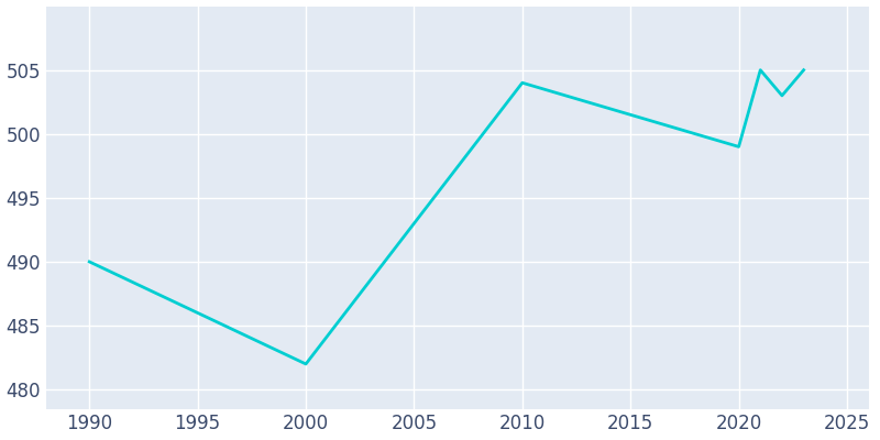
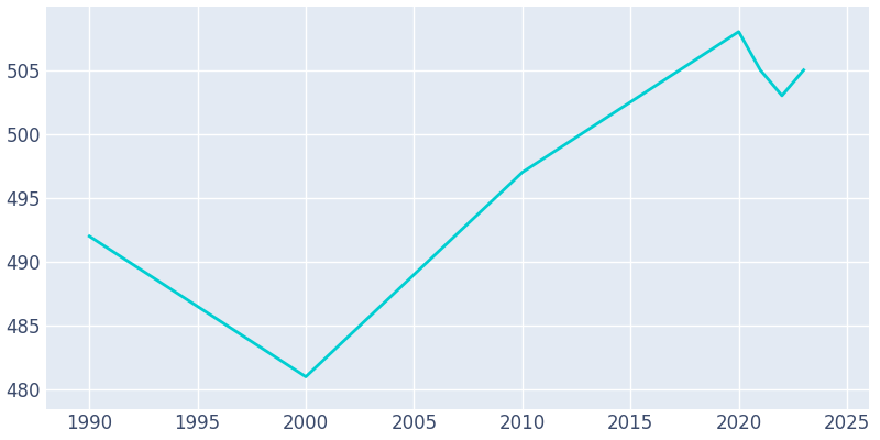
1990: 490 -> 492
2000: 482 -> 481
2010: 504 -> 497
2020: 499 -> 508
